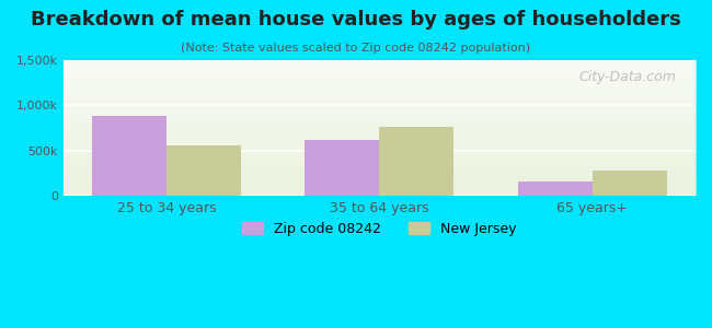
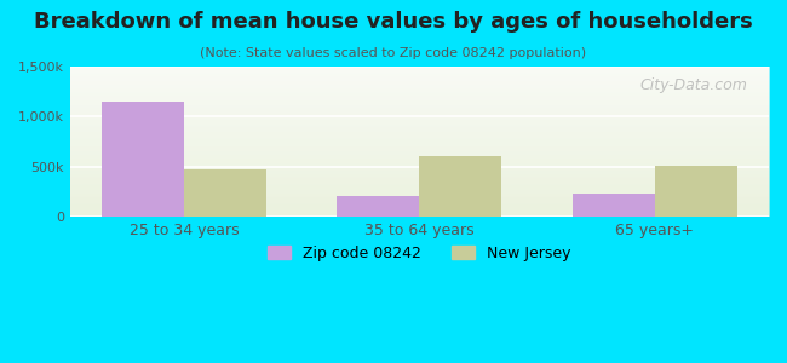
Zip code 08242/25 to 34 years: 880k -> 1,150k
New Jersey/25 to 34 years: 560k -> 470k
Zip code 08242/35 to 64 years: 620k -> 210k
New Jersey/35 to 64 years: 760k -> 610k
Zip code 08242/65 years+: 160k -> 240k
New Jersey/65 years+: 280k -> 510k
